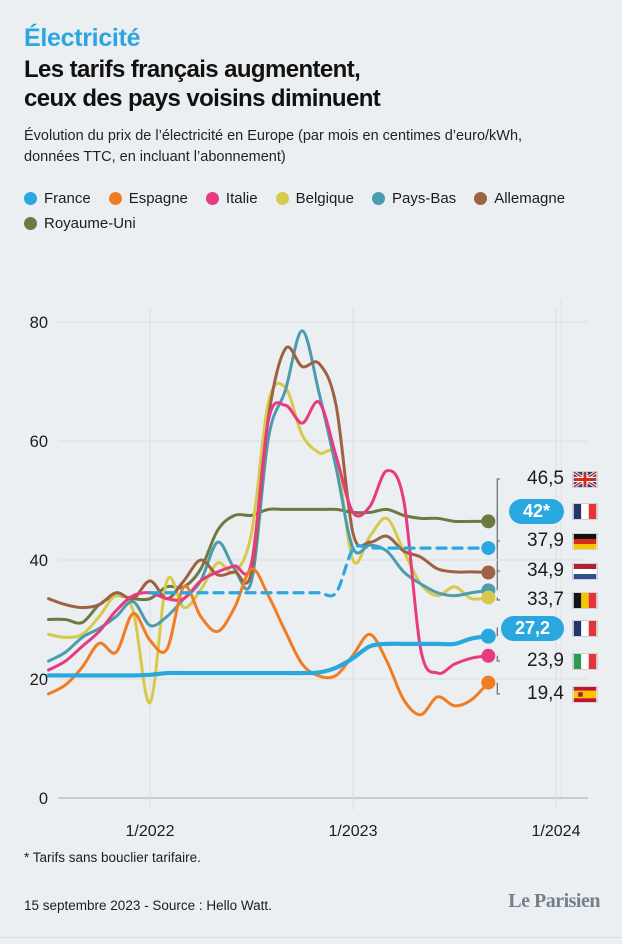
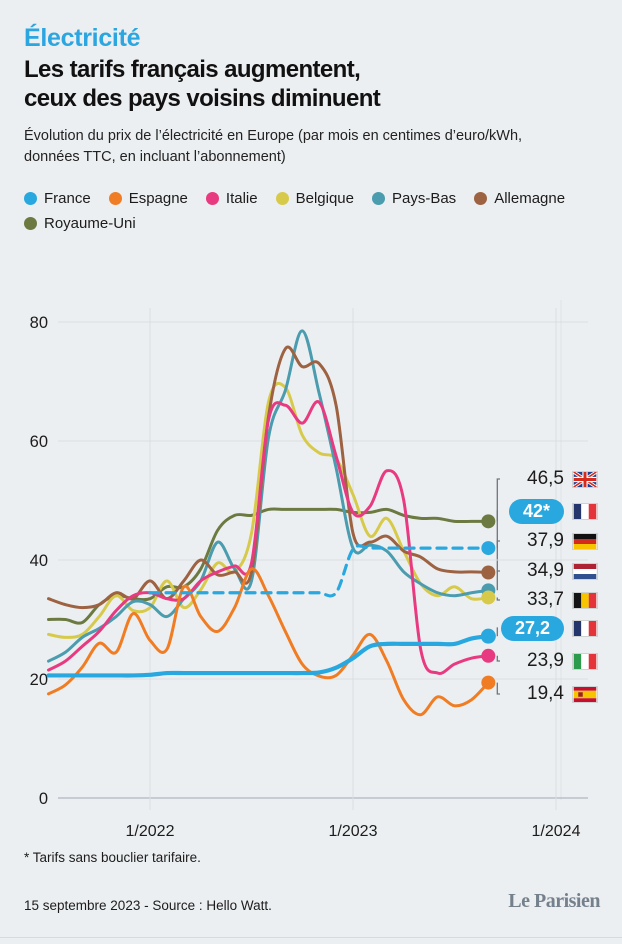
Belgique/1/2022: 16 -> 32
Pays-Bas/1/2022: 29 -> 32
Belgique/1/2023: 40 -> 51
